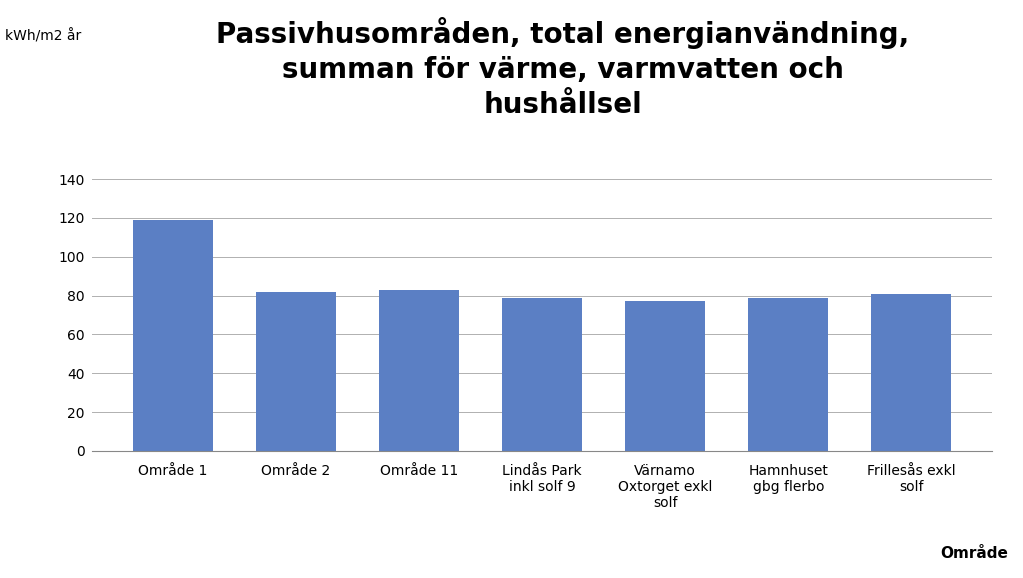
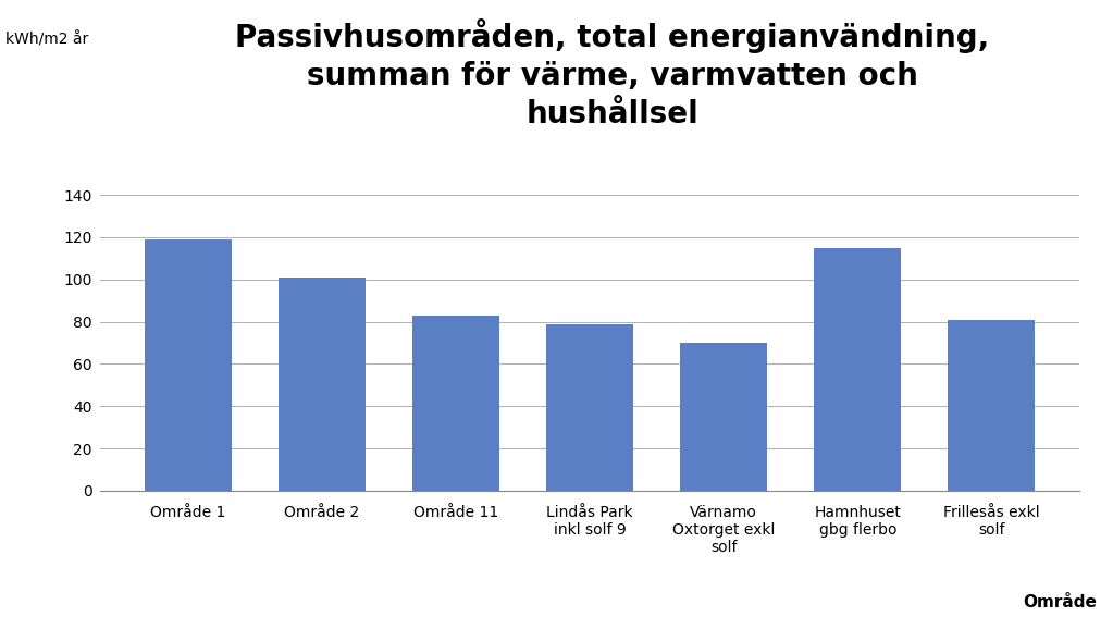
Område 2: 82 -> 101
Värnamo Oxtorget exkl solf: 77 -> 70
Hamnhuset gbg flerbo: 79 -> 115
